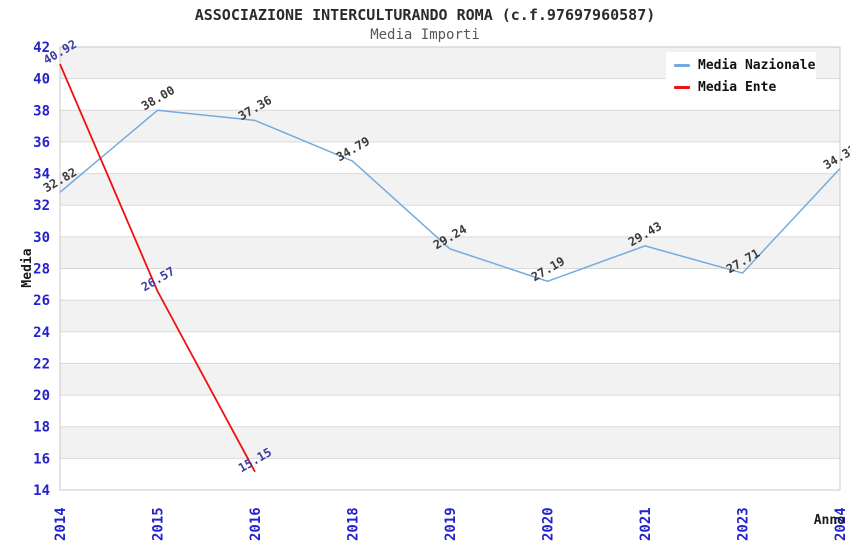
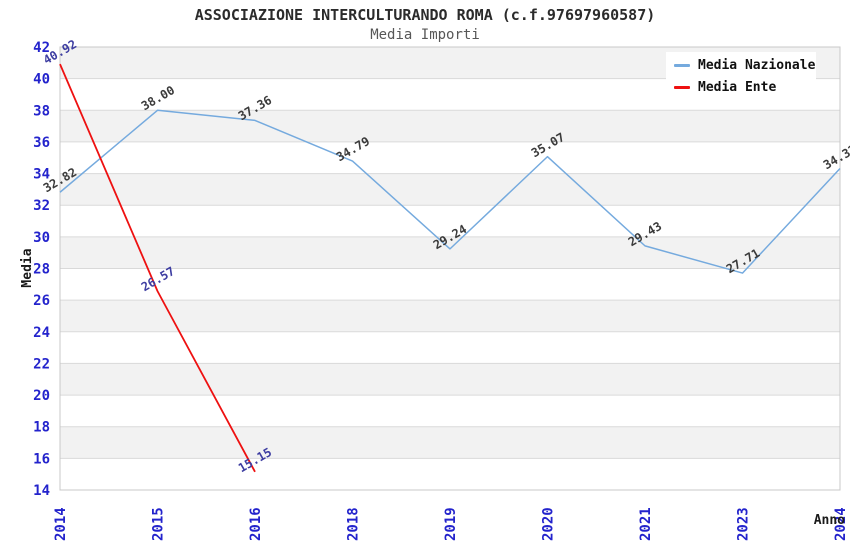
Media Nazionale/2020: 27.19 -> 35.07
